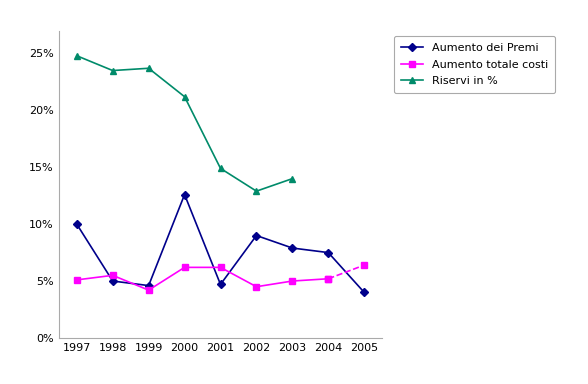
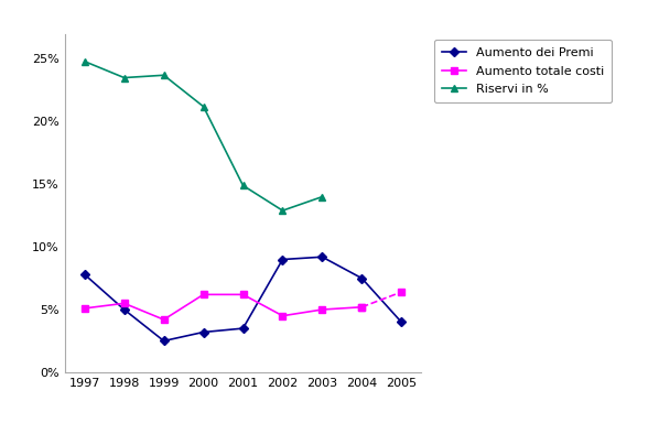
Aumento dei Premi/1997: 10.0% -> 7.8%
Aumento dei Premi/1999: 4.6% -> 2.5%
Aumento dei Premi/2000: 12.6% -> 3.2%
Aumento dei Premi/2001: 4.7% -> 3.5%
Aumento dei Premi/2003: 7.9% -> 9.2%
